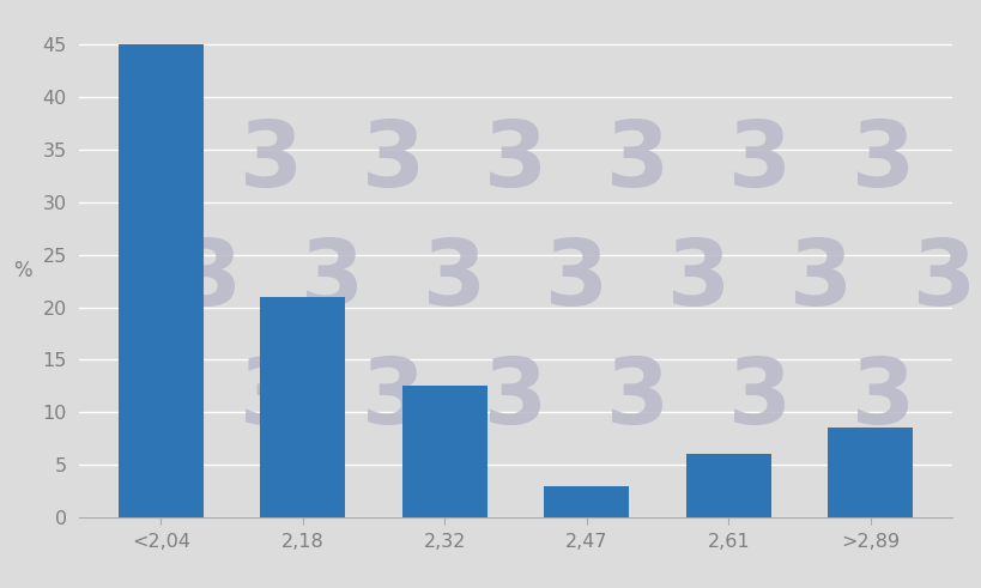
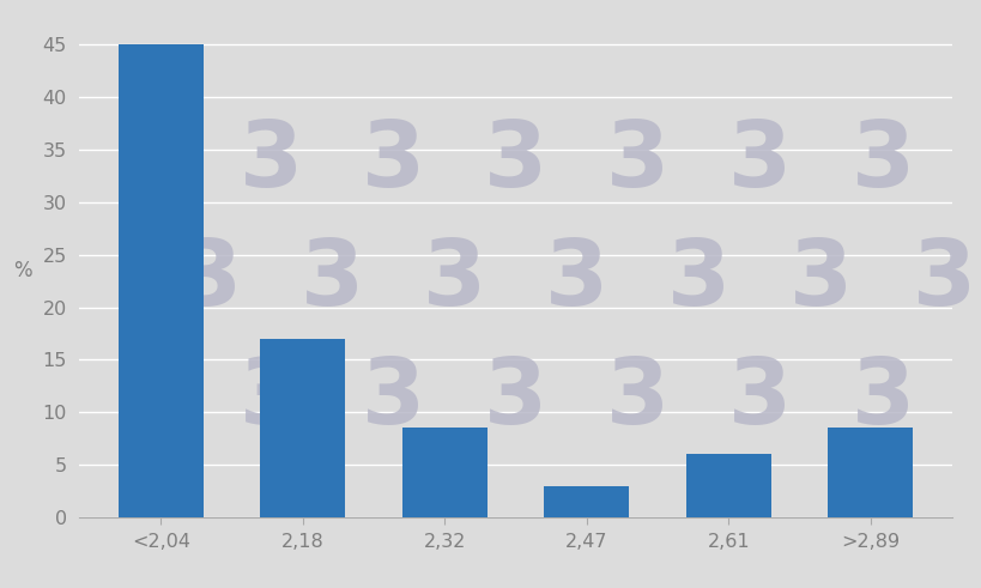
2,18: 21.0 -> 17.0
2,32: 12.6 -> 8.5
